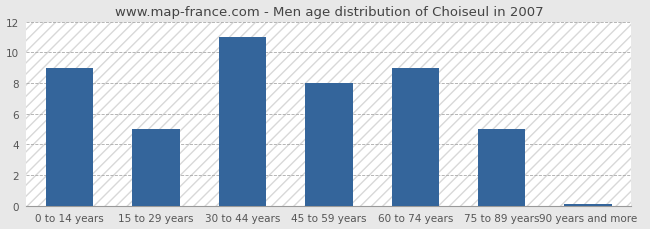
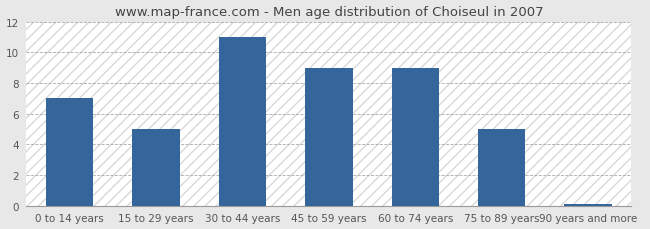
0 to 14 years: 9.0 -> 7.0
45 to 59 years: 8.0 -> 9.0
